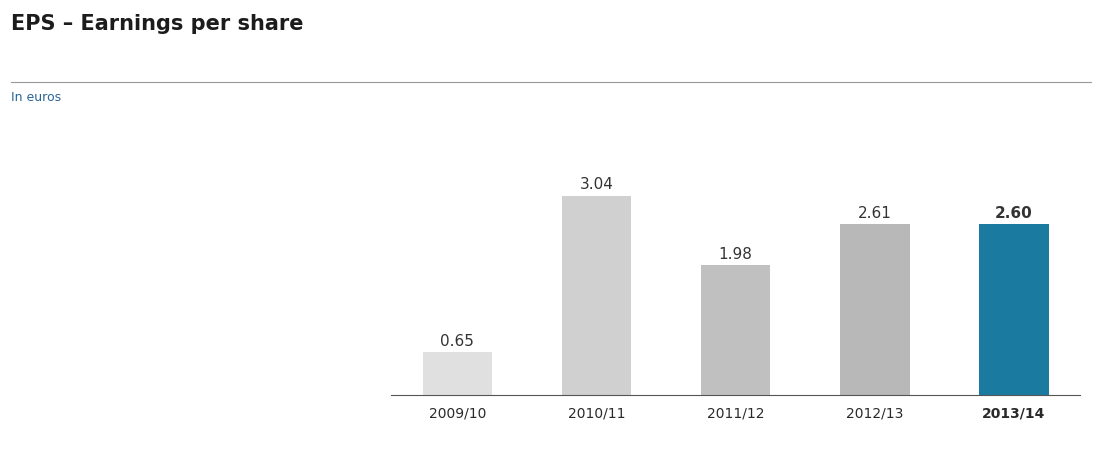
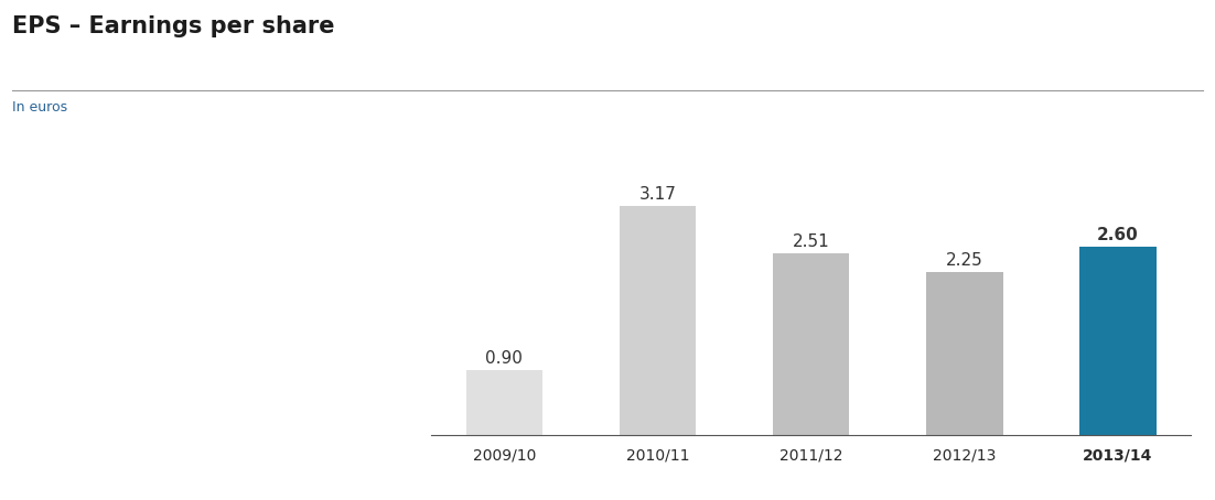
2009/10: 0.65 -> 0.90
2010/11: 3.04 -> 3.17
2011/12: 1.98 -> 2.51
2012/13: 2.61 -> 2.25
